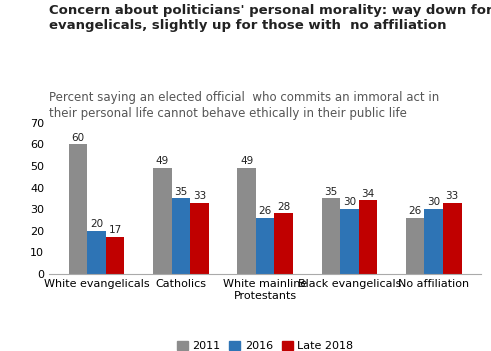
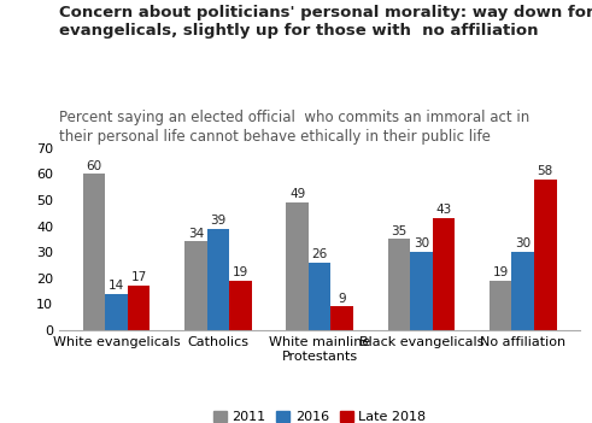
2016/White evangelicals: 20 -> 14
2011/Catholics: 49 -> 34
2016/Catholics: 35 -> 39
Late 2018/Catholics: 33 -> 19
Late 2018/White mainline Protestants: 28 -> 9
Late 2018/Black evangelicals: 34 -> 43
2011/No affiliation: 26 -> 19
Late 2018/No affiliation: 33 -> 58
